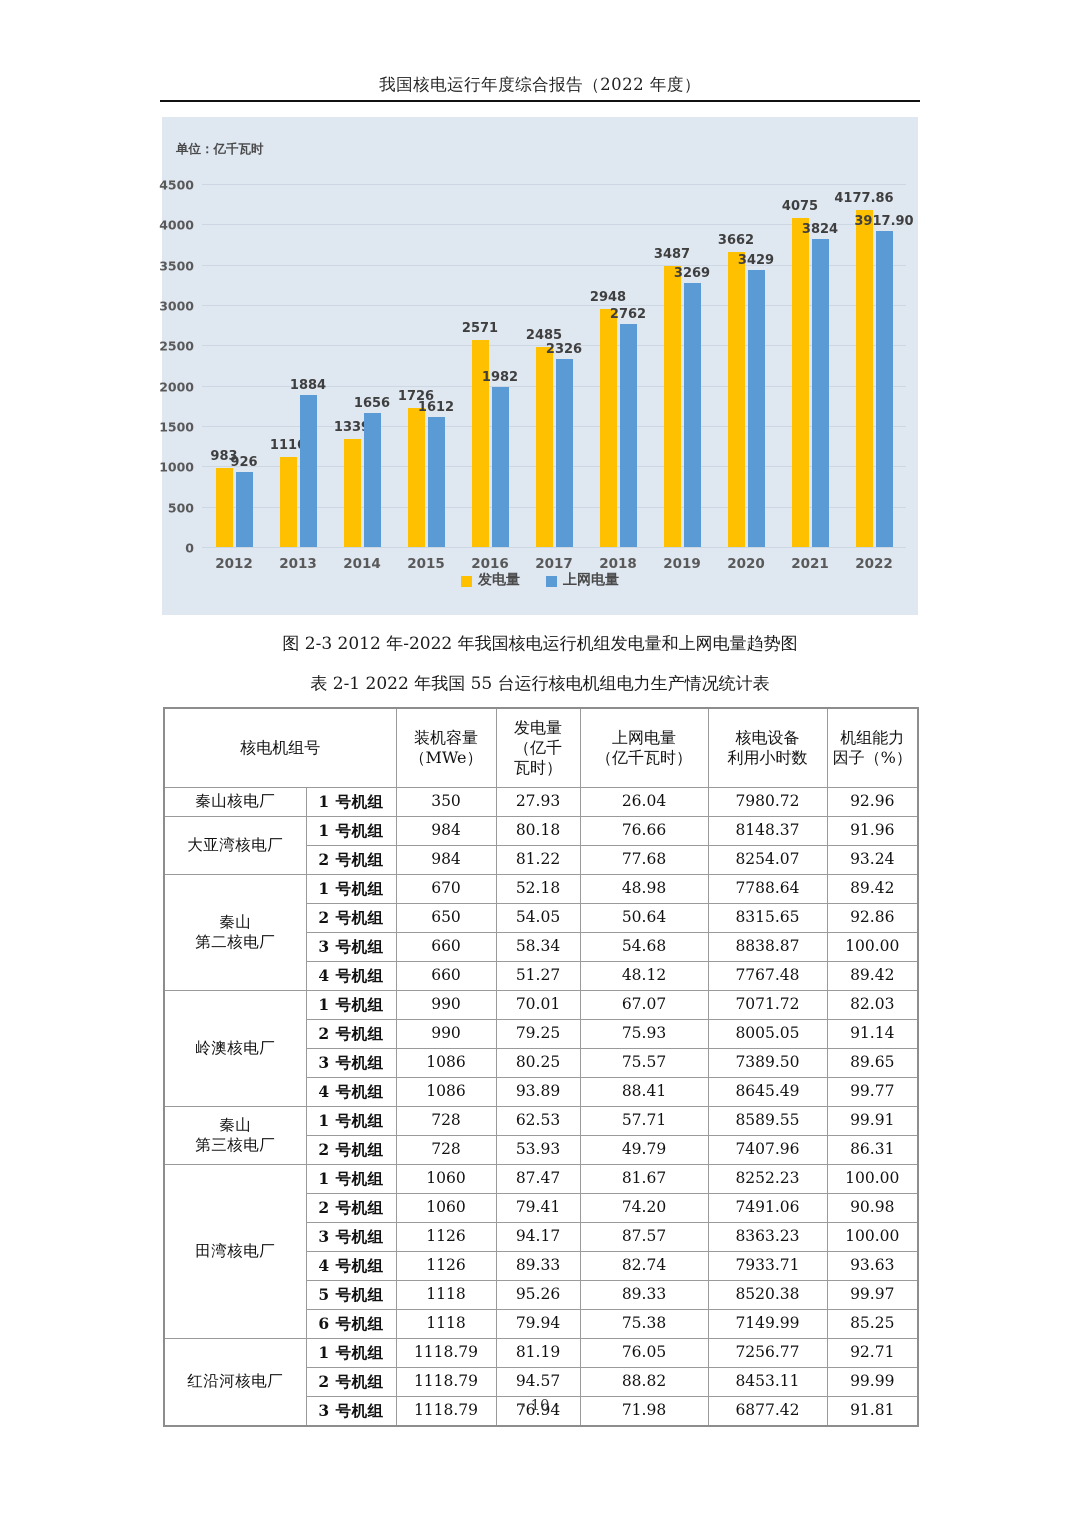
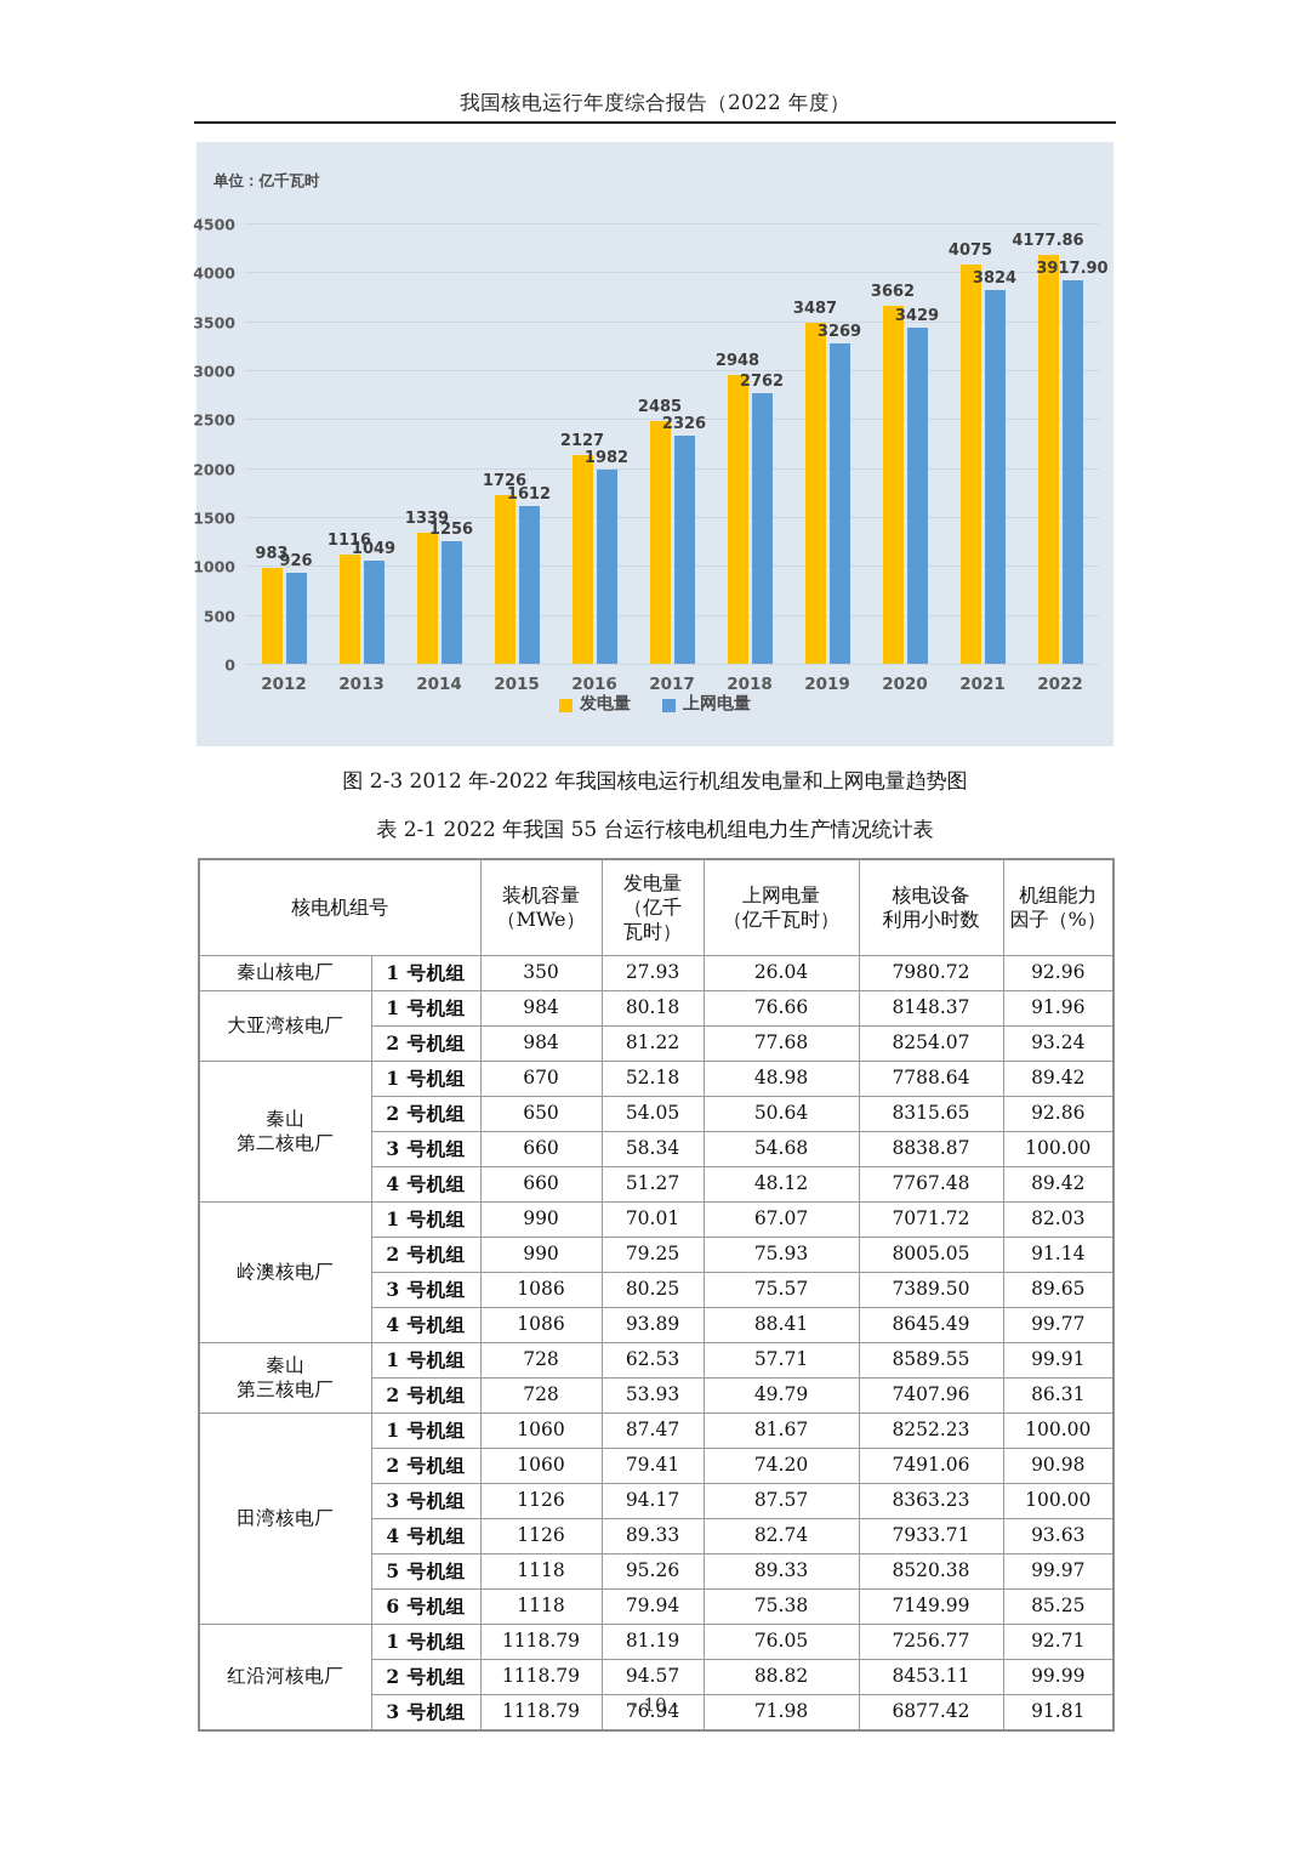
上网电量/2013: 1884 -> 1049
上网电量/2014: 1656 -> 1256
发电量/2016: 2571 -> 2127
